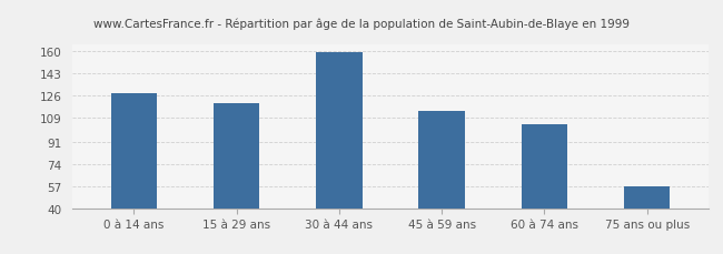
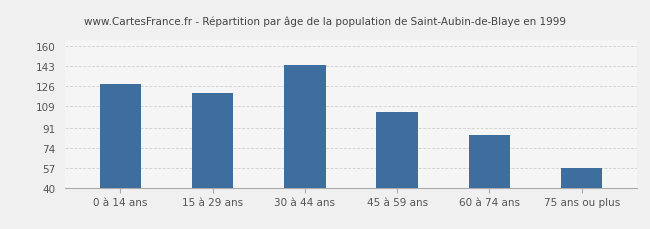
30 à 44 ans: 159 -> 144
45 à 59 ans: 114 -> 104
60 à 74 ans: 104 -> 85
